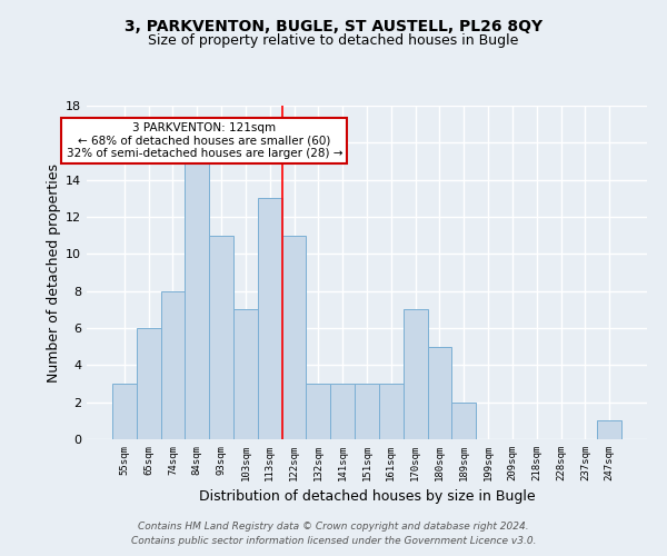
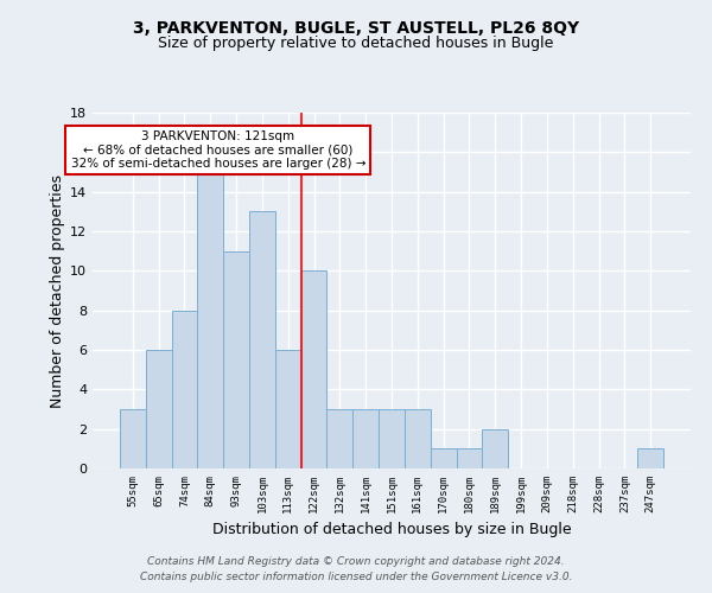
103sqm: 7 -> 13
113sqm: 13 -> 6
122sqm: 11 -> 10
170sqm: 7 -> 1
180sqm: 5 -> 1
